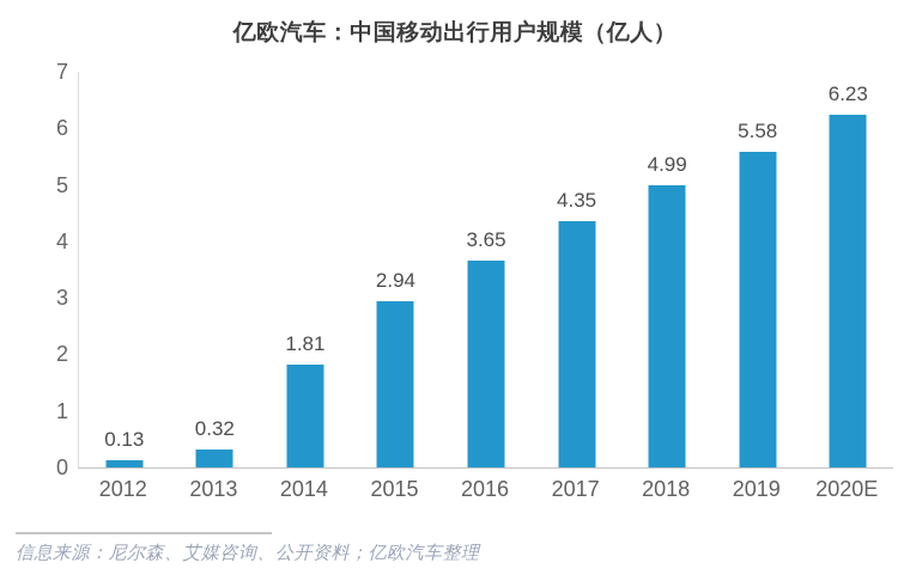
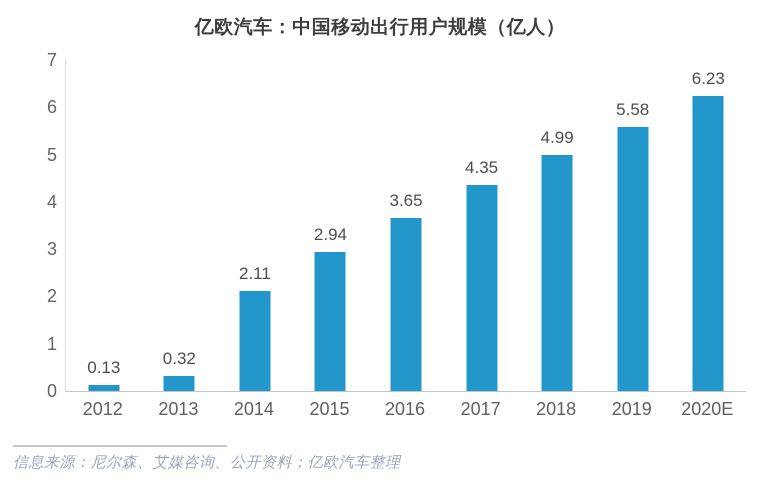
2014: 1.81 -> 2.11
